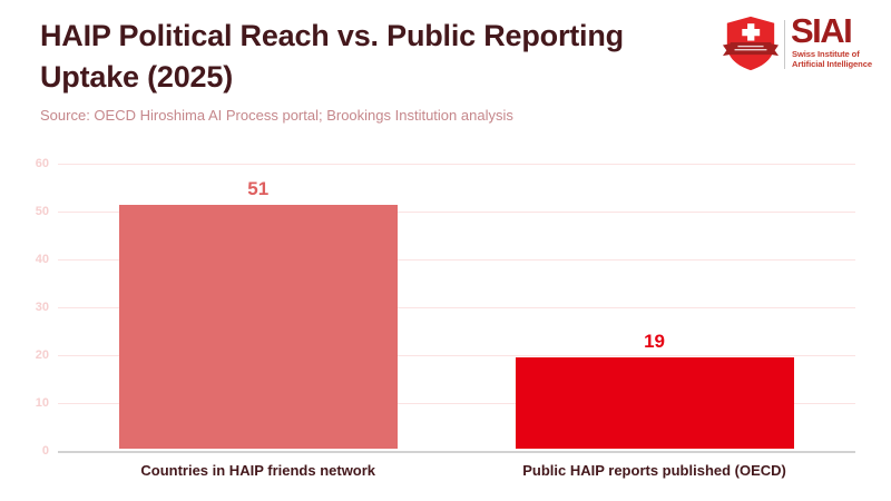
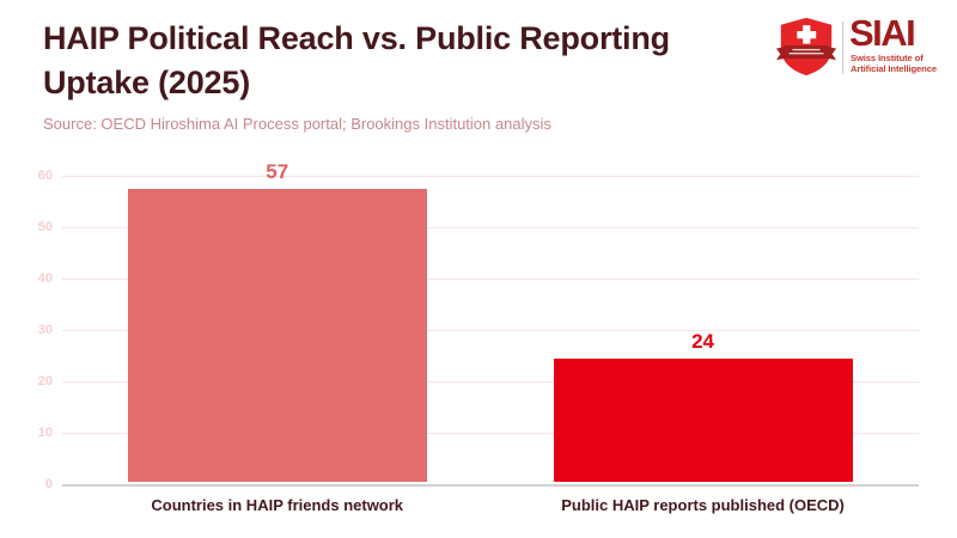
Countries in HAIP friends network: 51 -> 57
Public HAIP reports published (OECD): 19 -> 24
